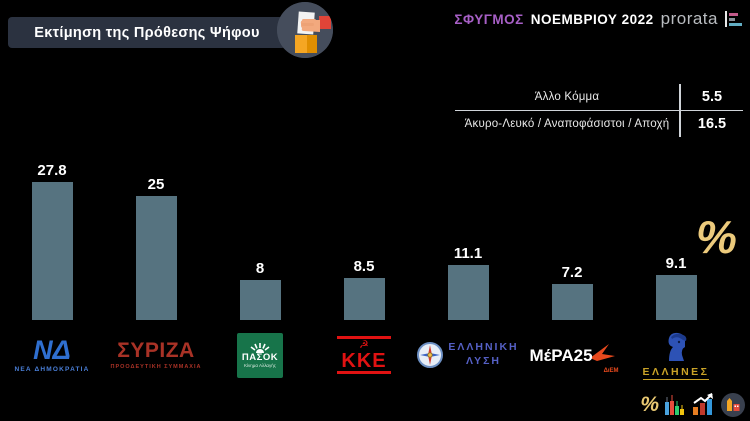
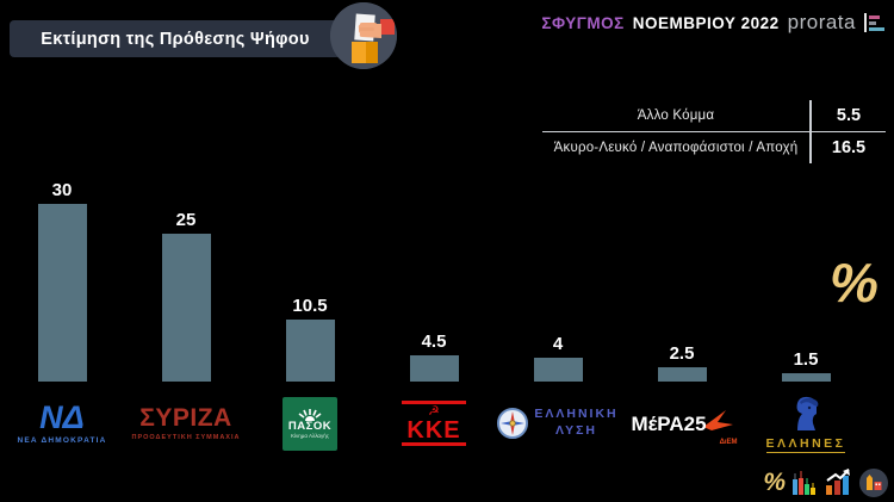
ΝΕΑ ΔΗΜΟΚΡΑΤΙΑ: 27.8 -> 30
ΠΑΣΟΚ: 8 -> 10.5
ΚΚΕ: 8.5 -> 4.5
ΕΛΛΗΝΙΚΗ ΛΥΣΗ: 11.1 -> 4
ΜέΡΑ25: 7.2 -> 2.5
ΕΛΛΗΝΕΣ: 9.1 -> 1.5
